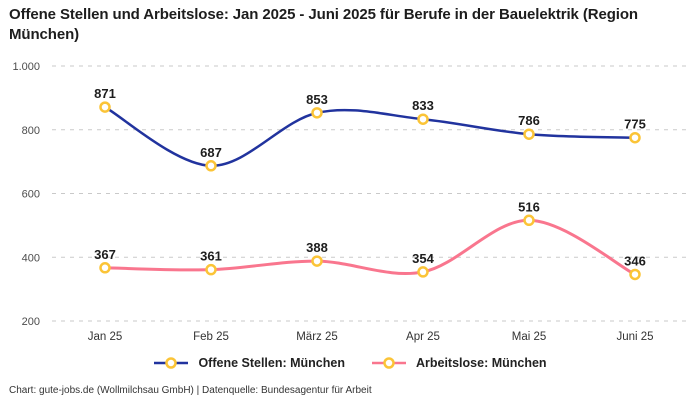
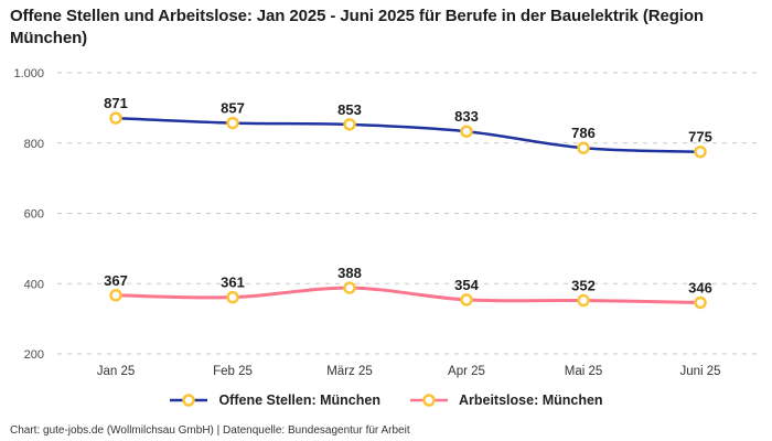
Offene Stellen: München/Feb 25: 687 -> 857
Arbeitslose: München/Mai 25: 516 -> 352
